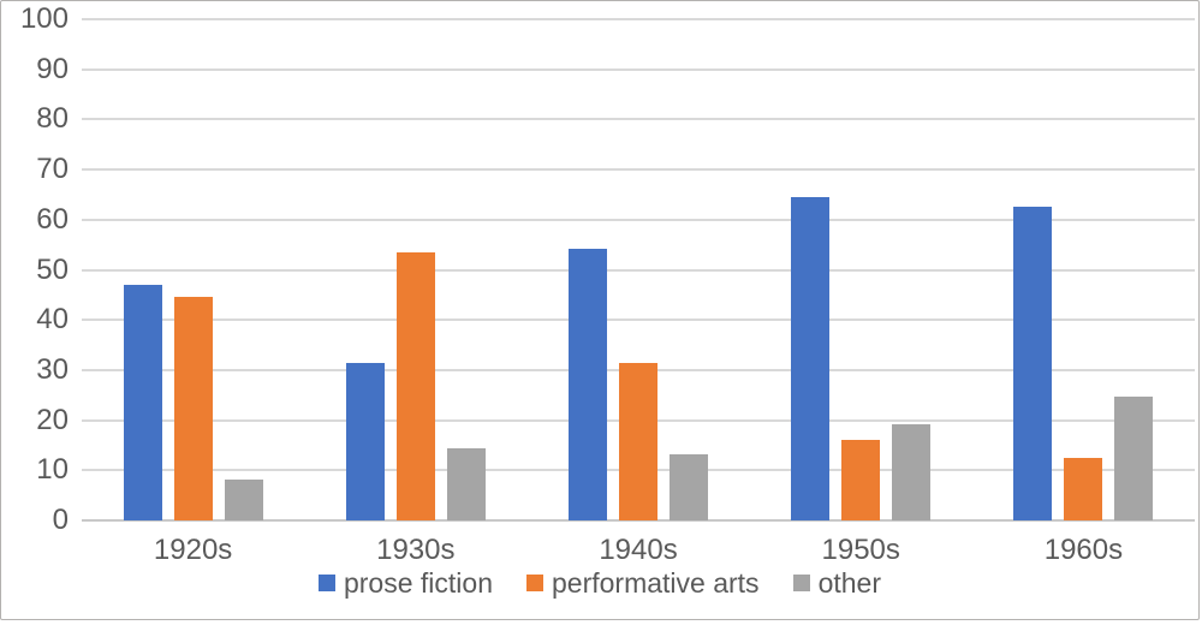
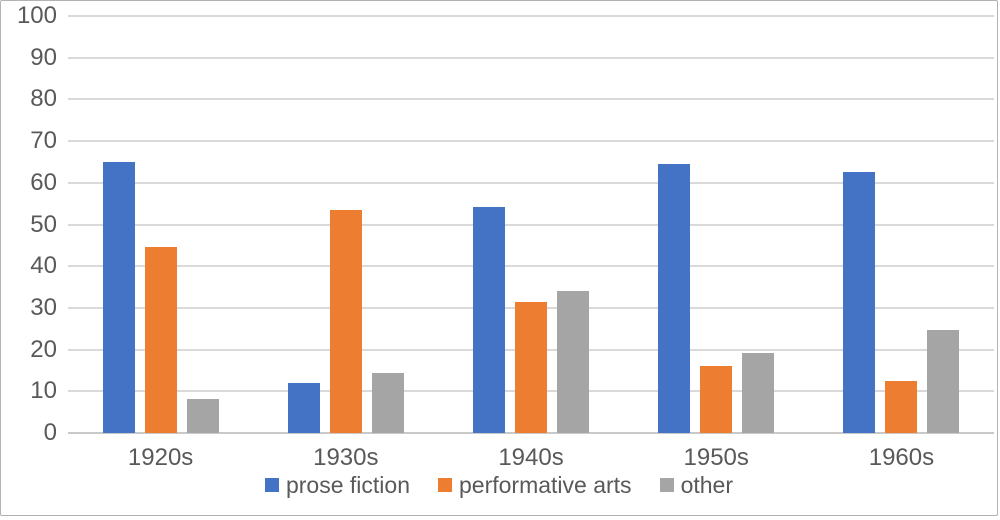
prose fiction/1920s: 47 -> 65
prose fiction/1930s: 32 -> 12
other/1940s: 13 -> 34
